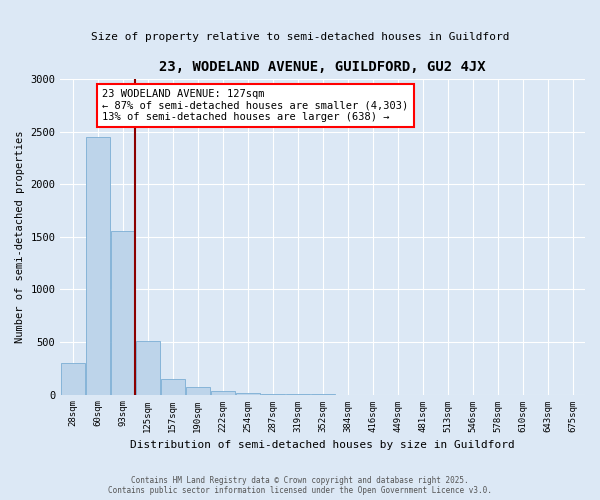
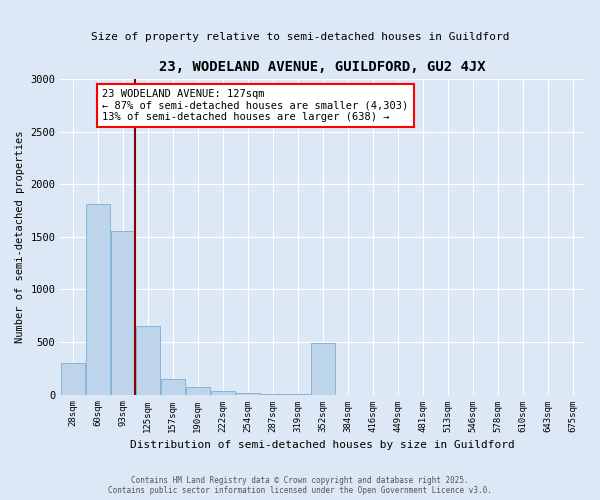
60sqm: 2450 -> 1810
125sqm: 510 -> 650
352sqm: 0 -> 490
